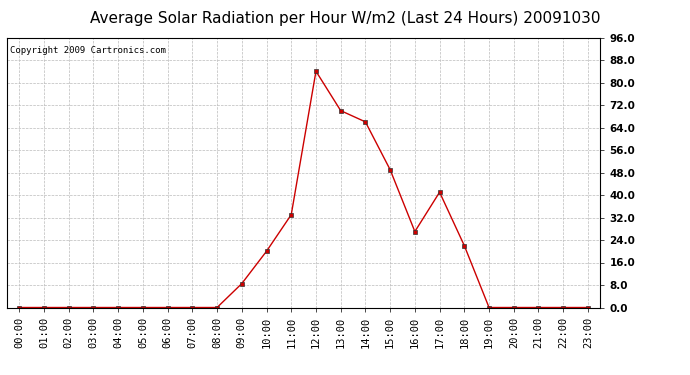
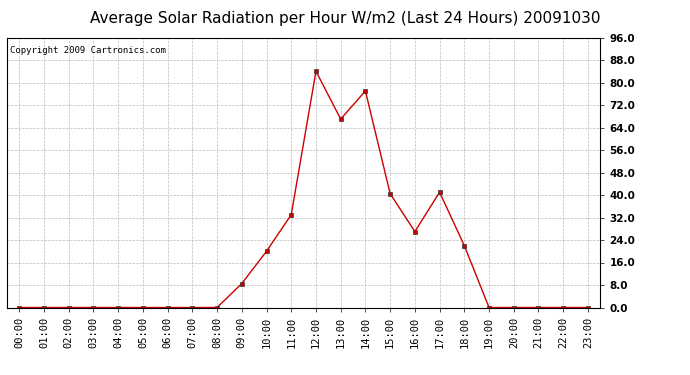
13:00: 70.0 -> 67.0
14:00: 66.0 -> 77.0
15:00: 49.0 -> 40.5
